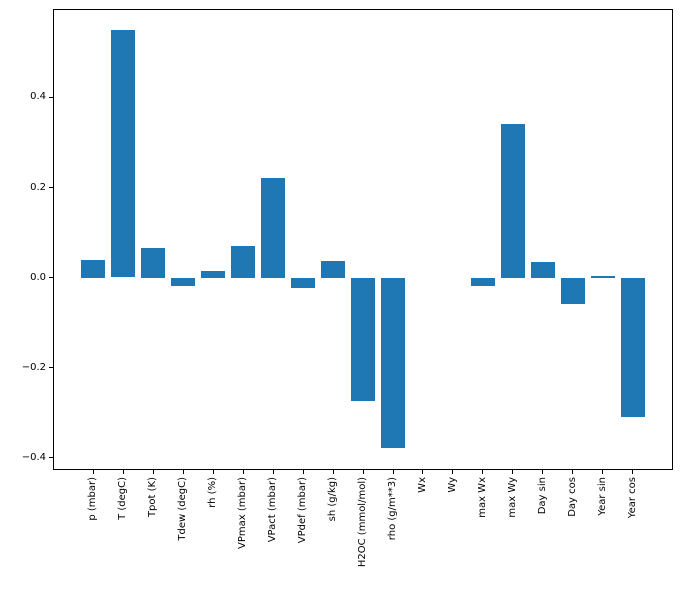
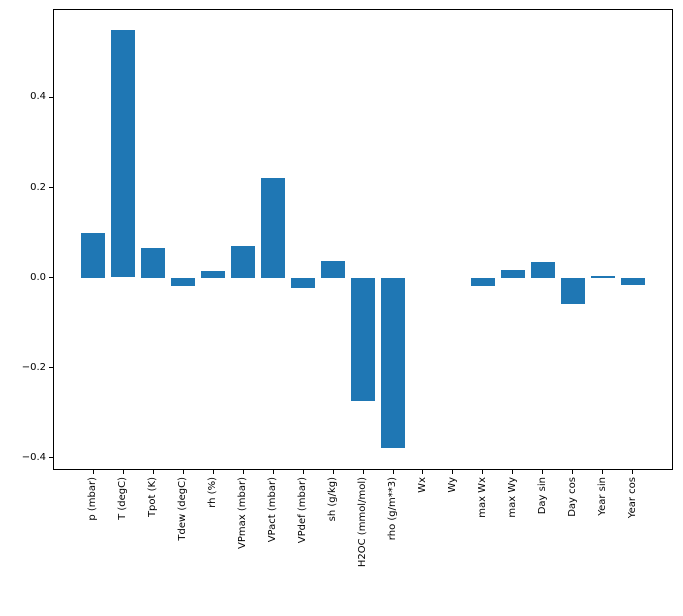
p (mbar): 0.04 -> 0.10
max Wy: 0.34 -> 0.02
Year cos: -0.31 -> -0.02
